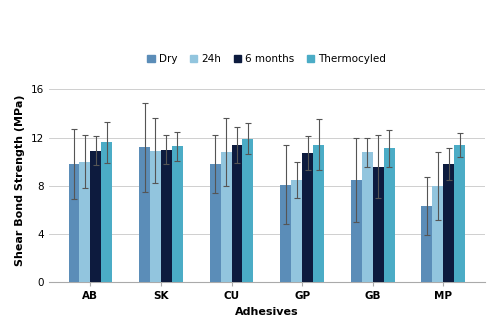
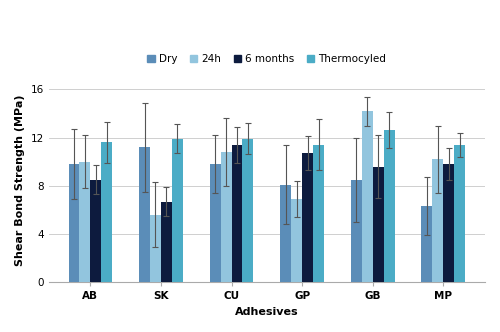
6 months/AB: 10.9 -> 8.5
24h/SK: 10.9 -> 5.6
6 months/SK: 11.0 -> 6.7
Thermocyled/SK: 11.3 -> 11.9
24h/GP: 8.5 -> 6.9
24h/GB: 10.8 -> 14.2
Thermocyled/GB: 11.1 -> 12.6
24h/MP: 8.0 -> 10.2
